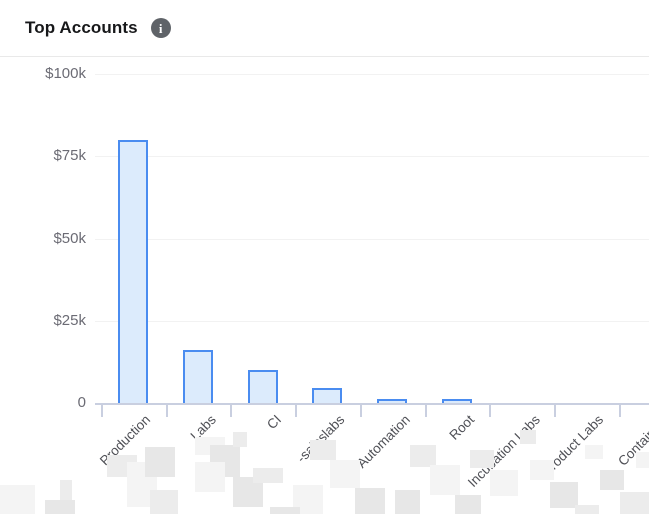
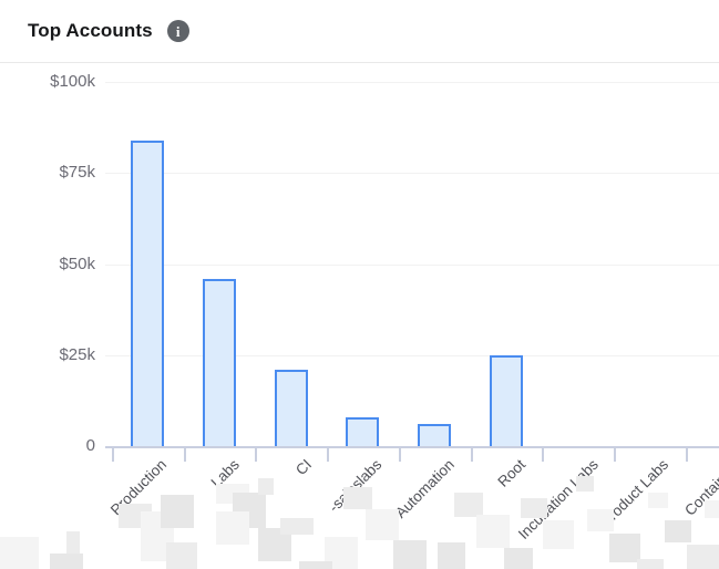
Production: $80k -> $84k
Labs: $16k -> $46k
CI: $10k -> $21k
-saleslabs: $4k -> $8k
Automation: $1k -> $6k
Root: $1k -> $25k
